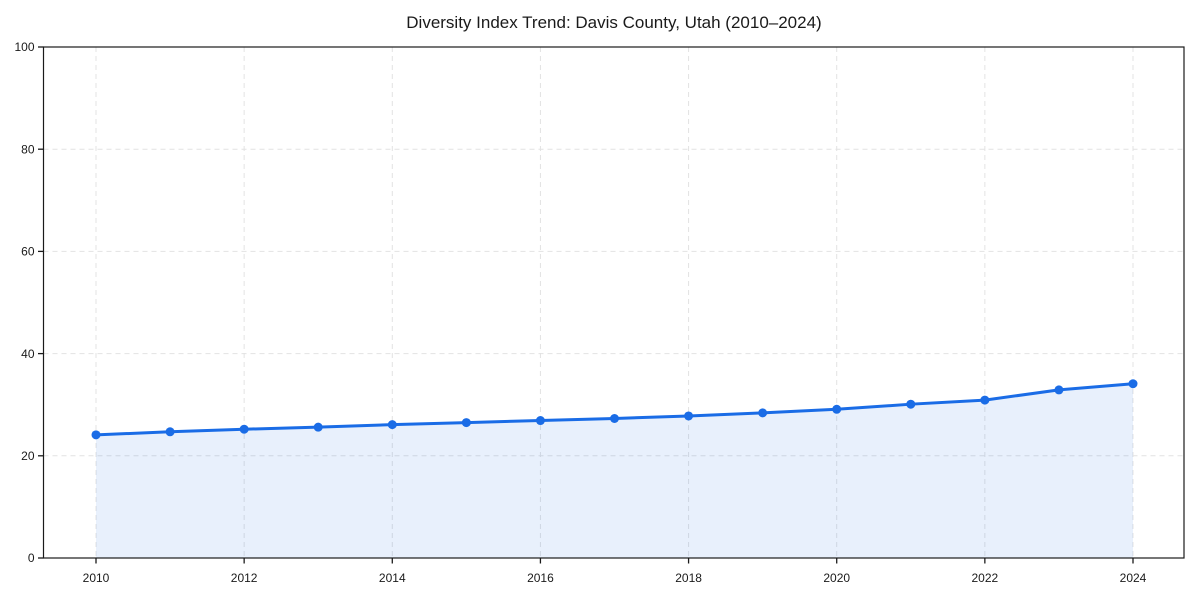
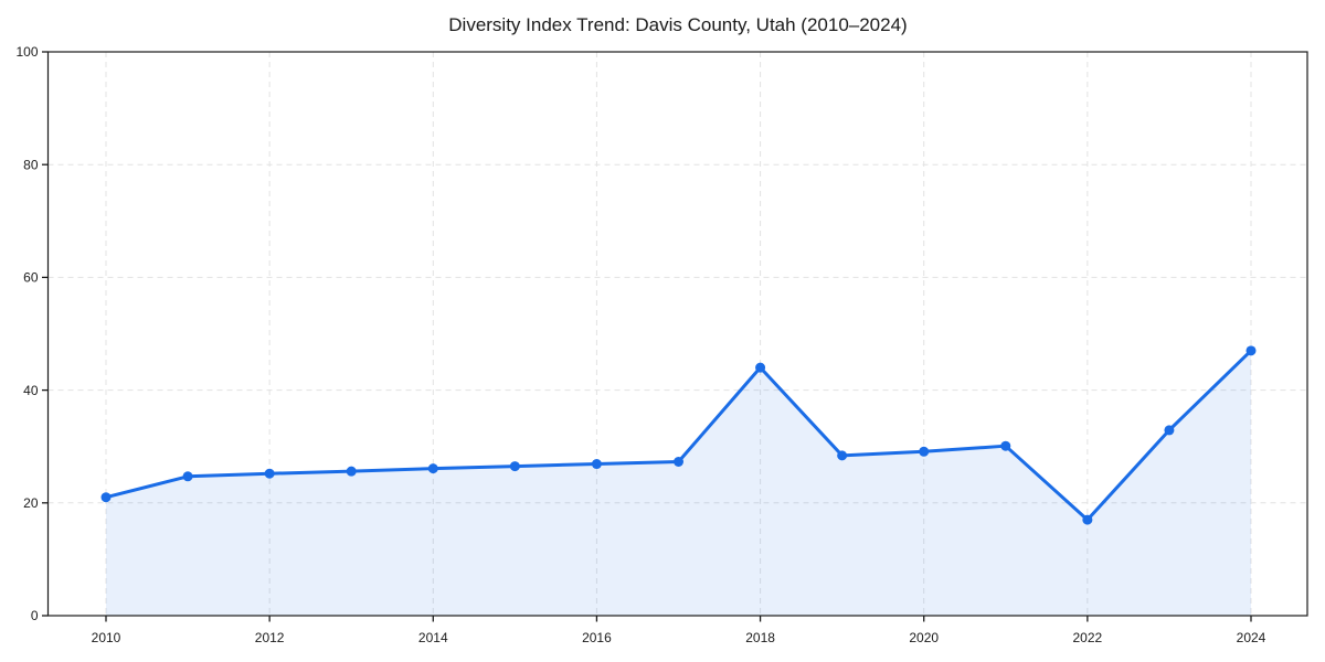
2010: 24 -> 21
2018: 28 -> 44
2022: 31 -> 17
2024: 34 -> 47
